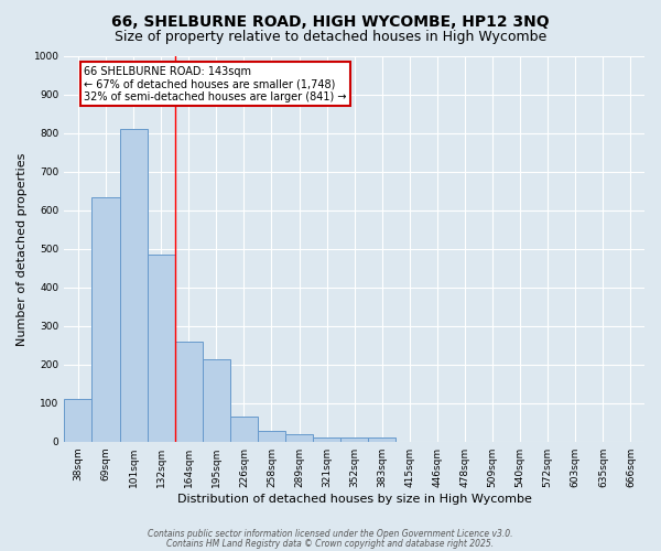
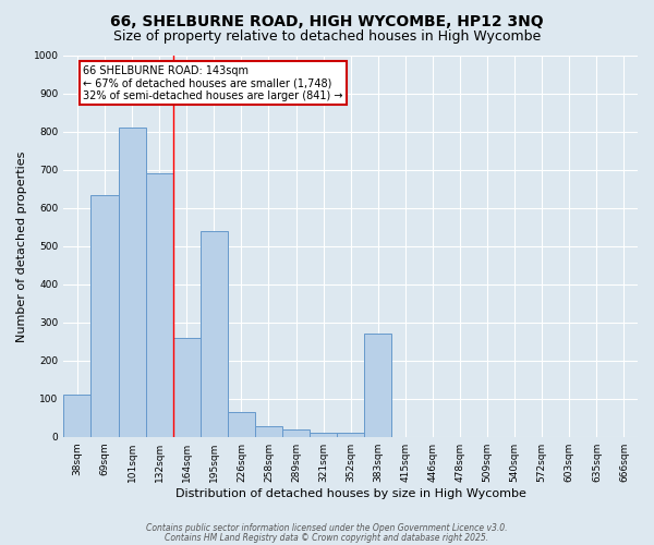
132sqm: 485 -> 690
195sqm: 213 -> 540
383sqm: 10 -> 270
